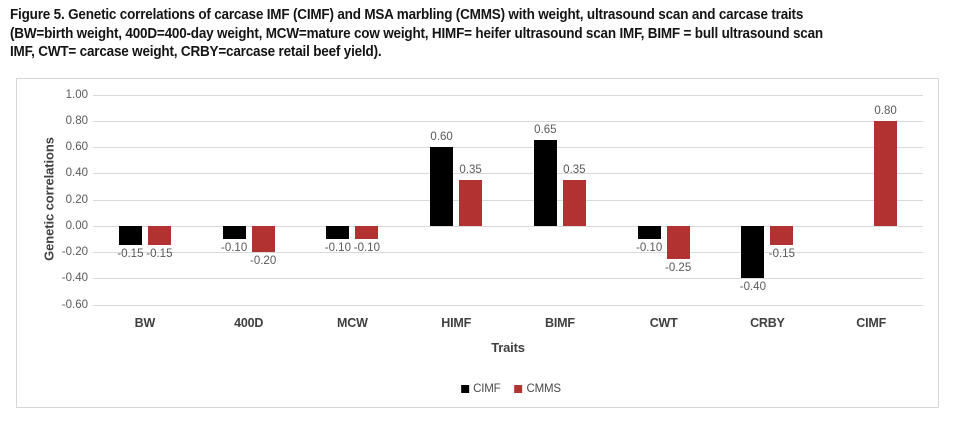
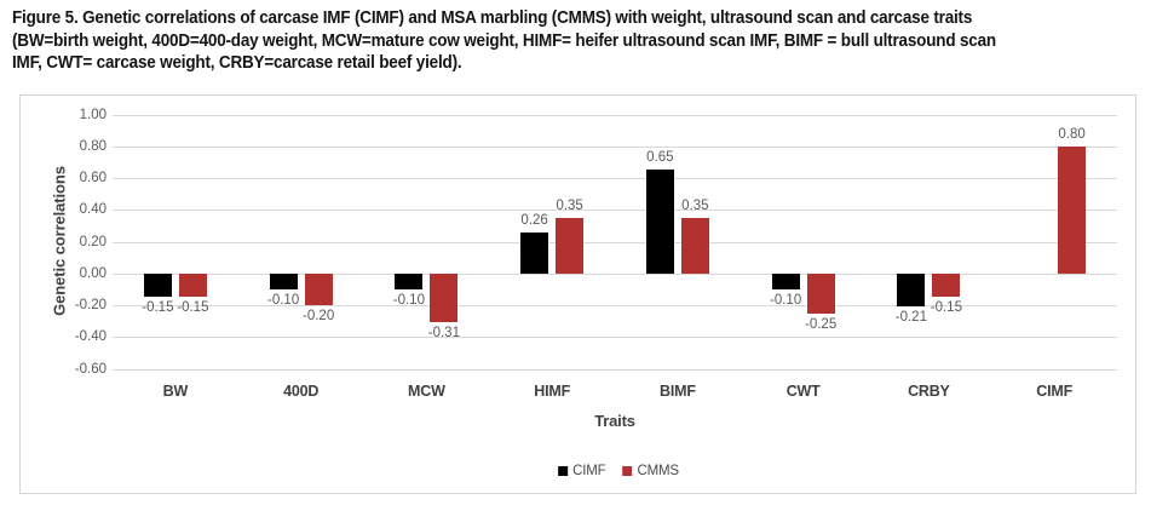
CMMS/MCW: -0.10 -> -0.31
CIMF/HIMF: 0.60 -> 0.26
CIMF/CRBY: -0.40 -> -0.21
